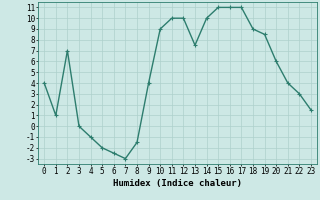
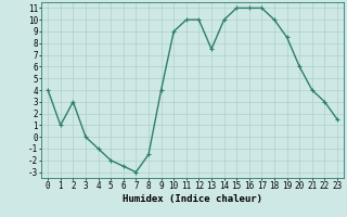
2: 7.0 -> 3.0
18: 9.0 -> 10.0
